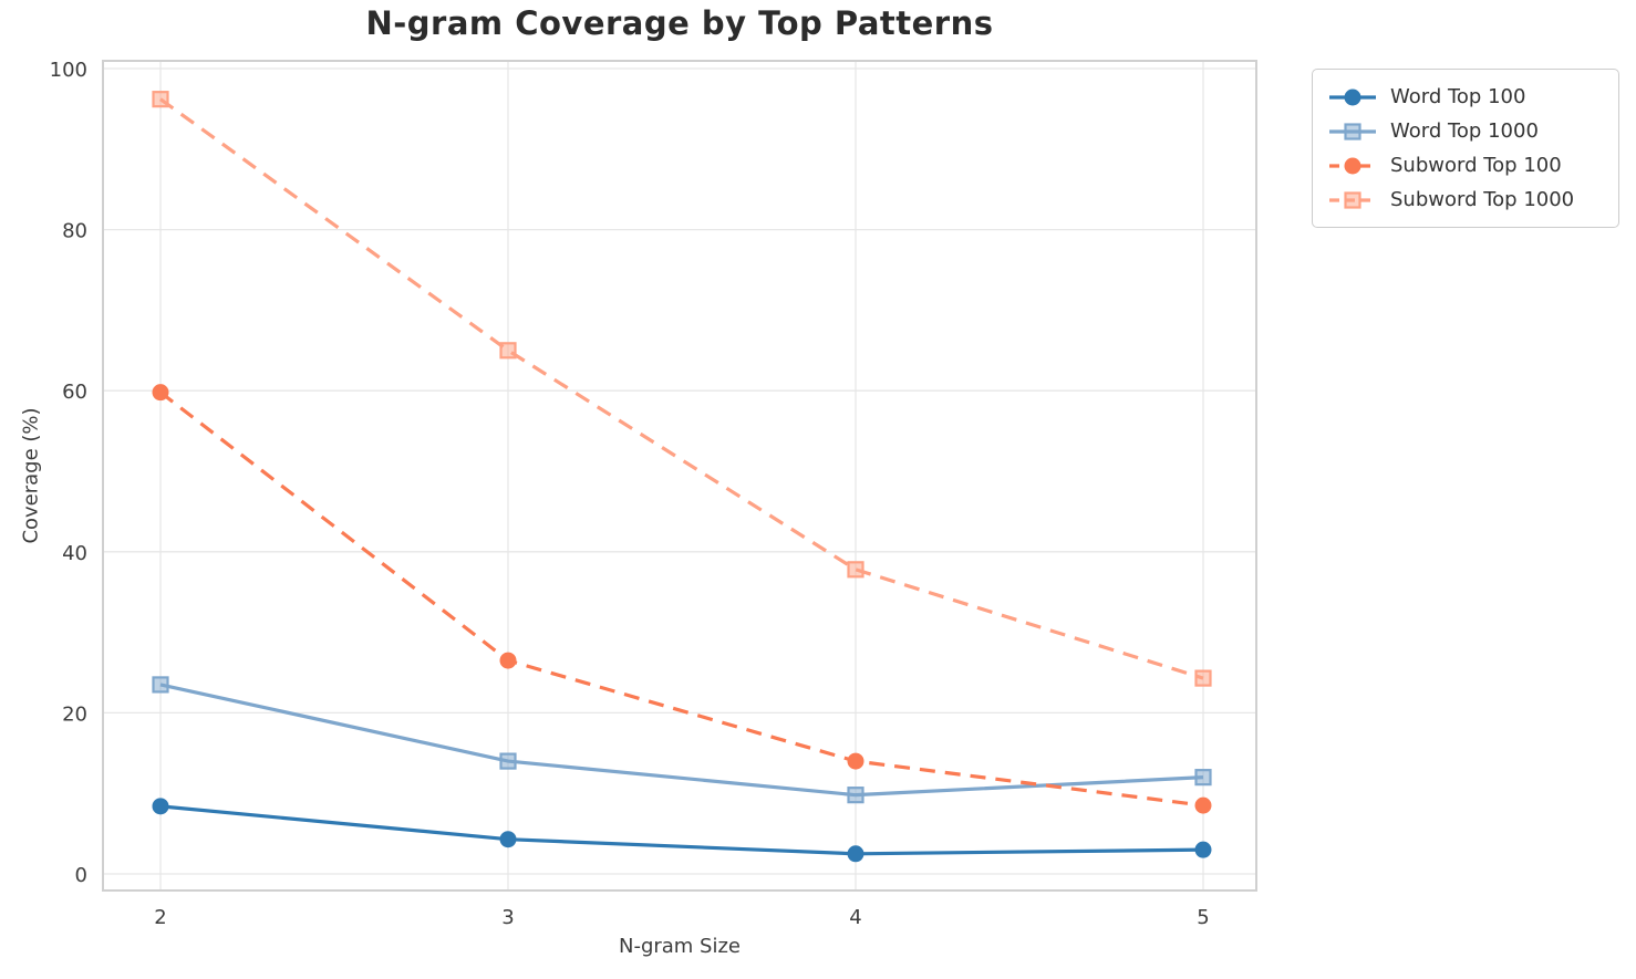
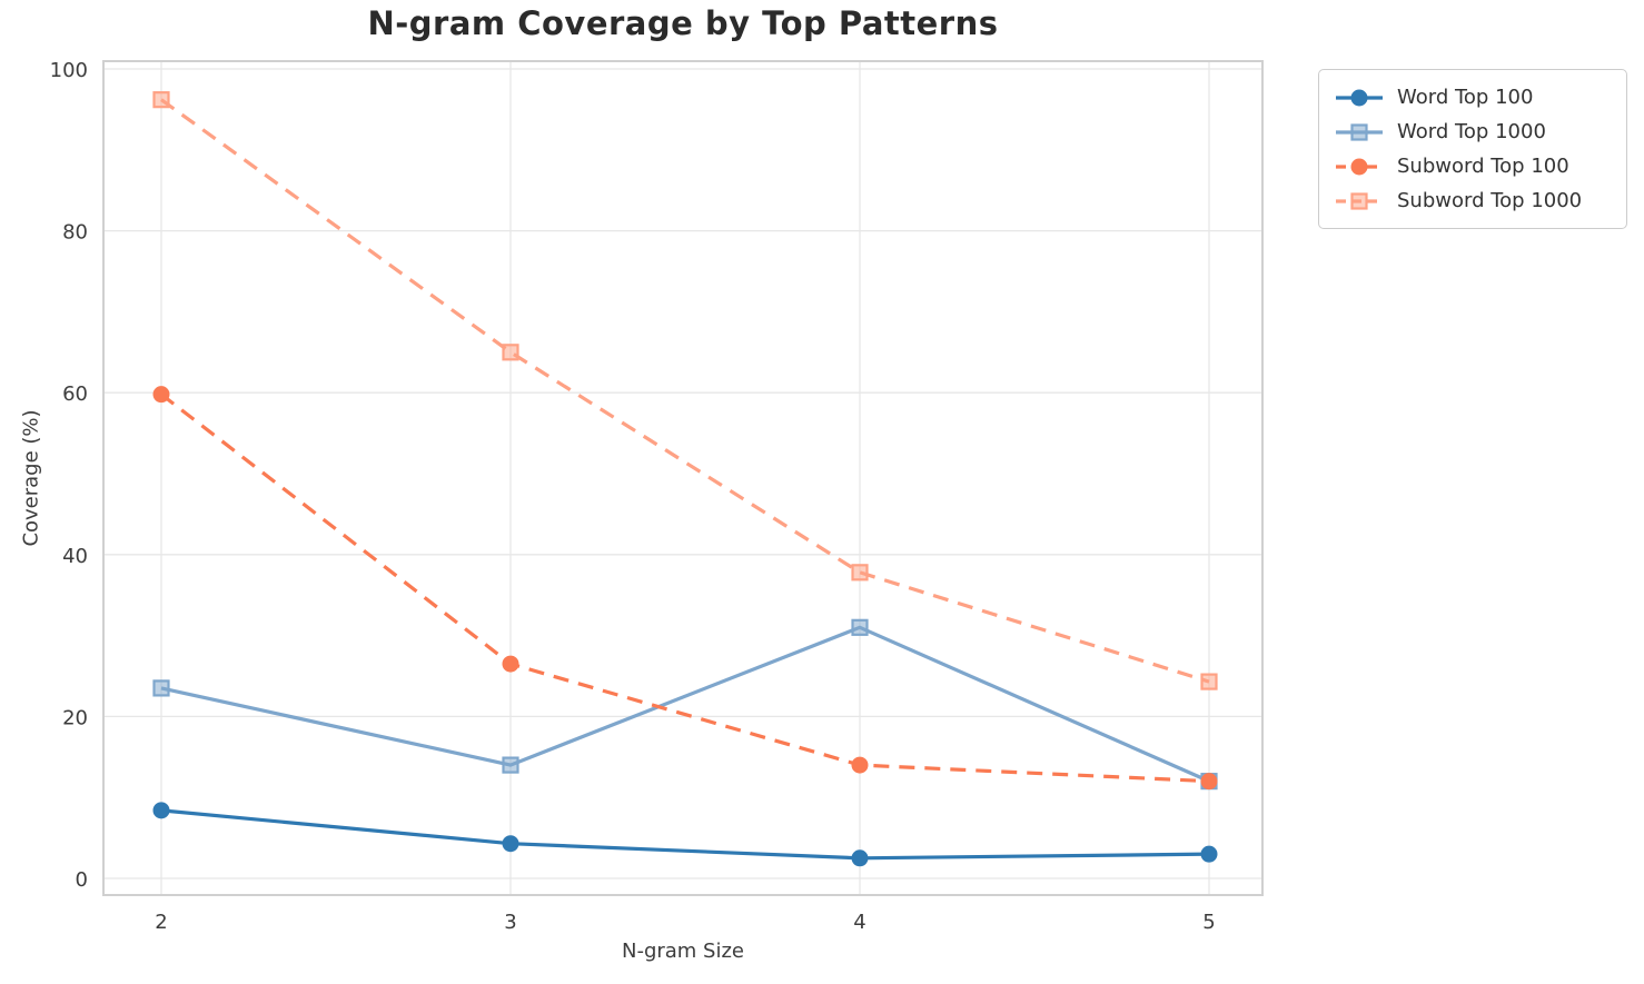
Word Top 1000/4: 10 -> 31
Subword Top 100/5: 8 -> 12
